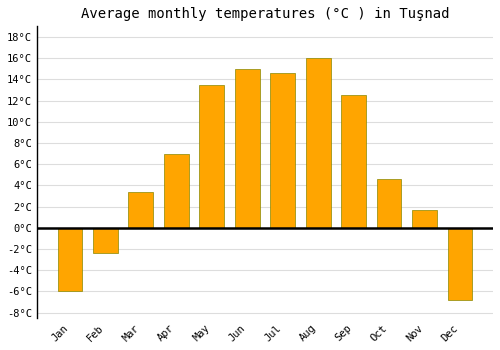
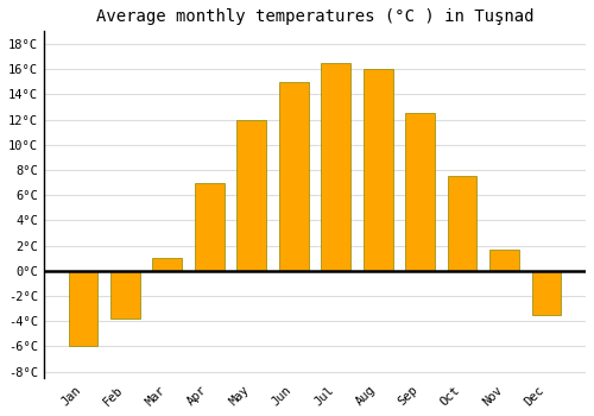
Feb: -2.4°C -> -3.8°C
Mar: 3.4°C -> 1.0°C
May: 13.5°C -> 12.0°C
Jul: 14.6°C -> 16.5°C
Oct: 4.6°C -> 7.5°C
Dec: -6.8°C -> -3.5°C
